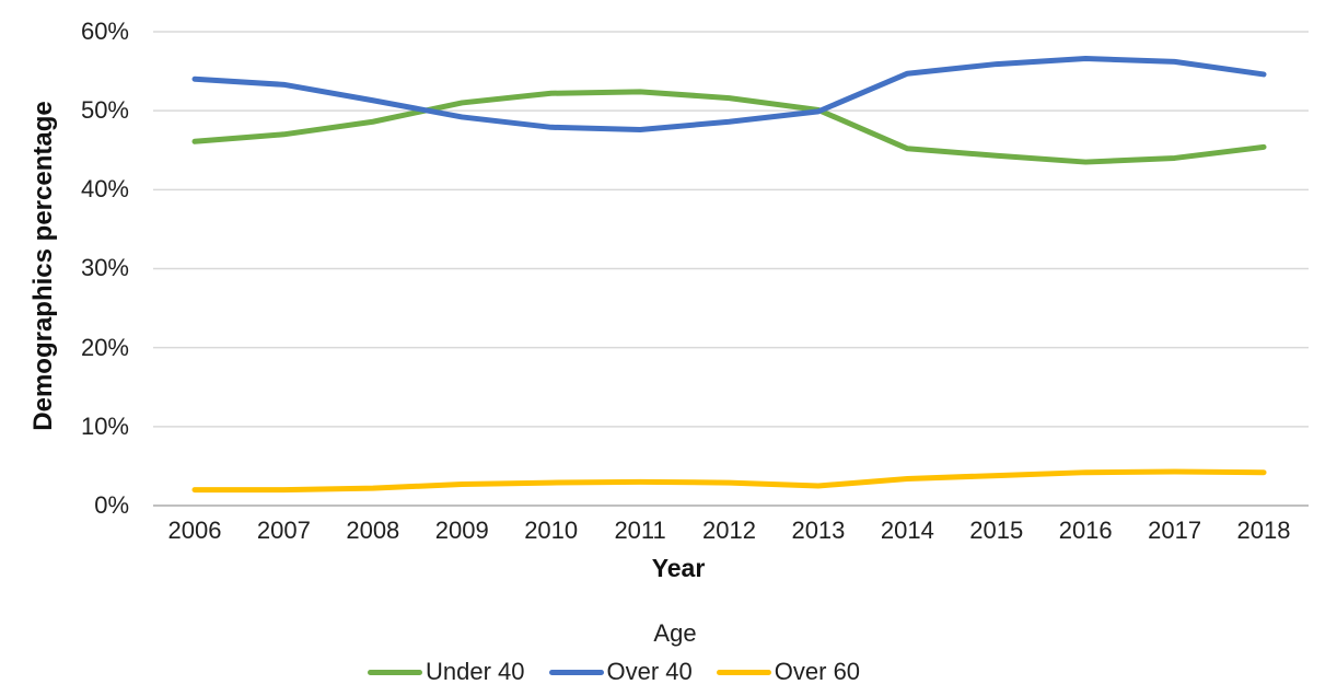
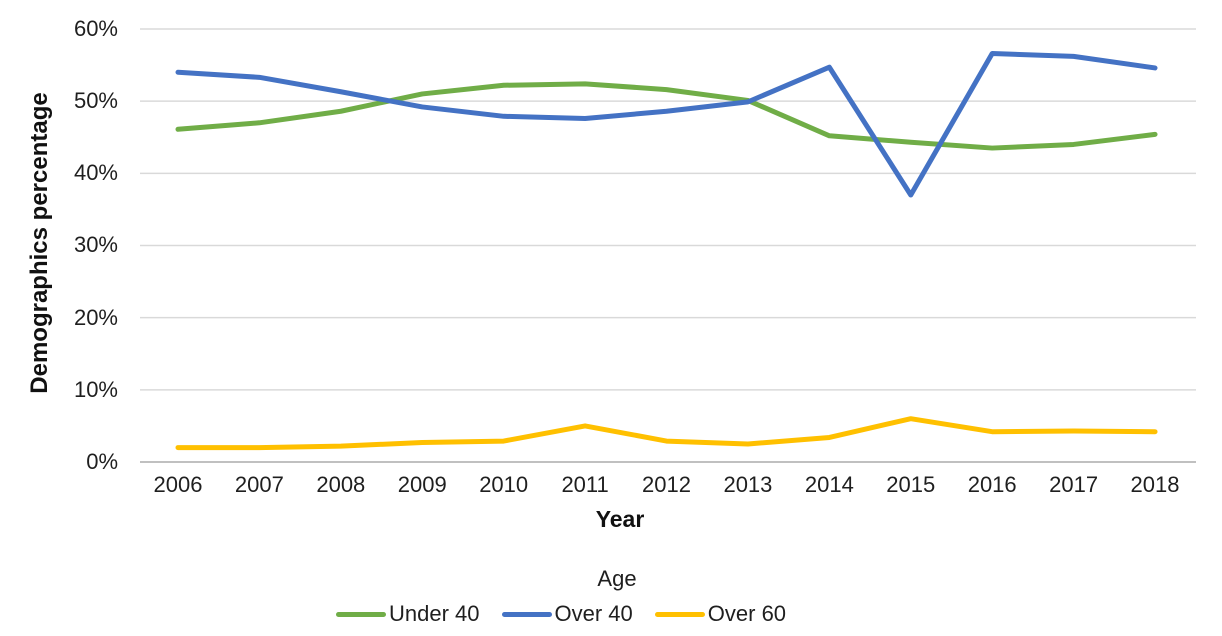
Over 60/2011: 3% -> 5%
Over 40/2015: 56% -> 37%
Over 60/2015: 4% -> 6%
